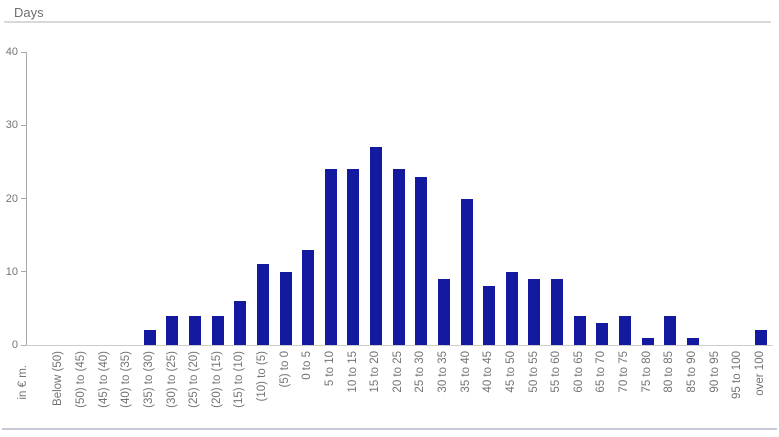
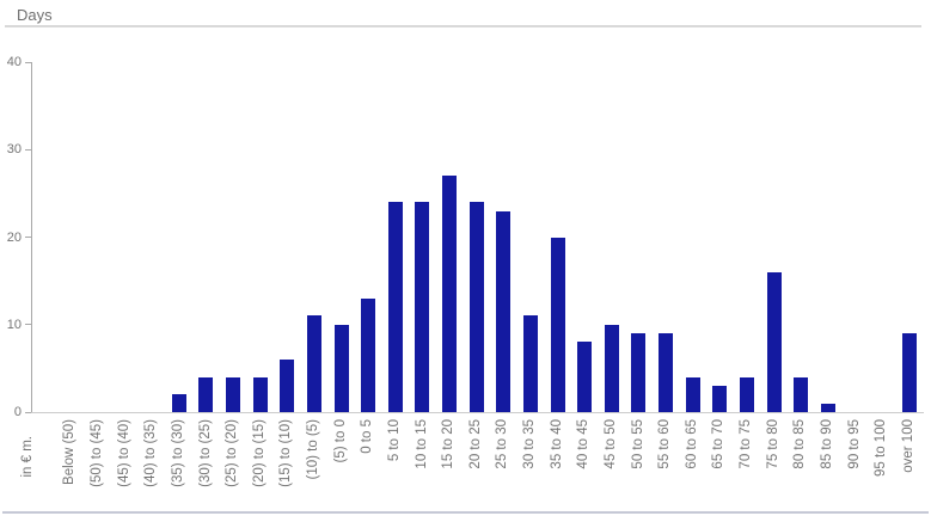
30 to 35: 9 -> 11
75 to 80: 1 -> 16
over 100: 2 -> 9
